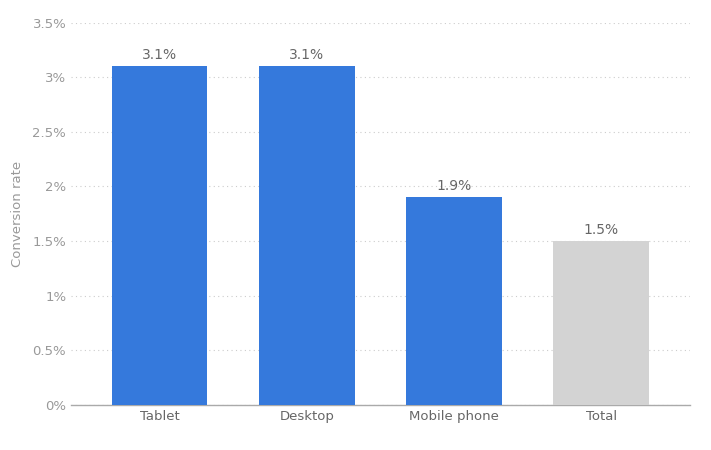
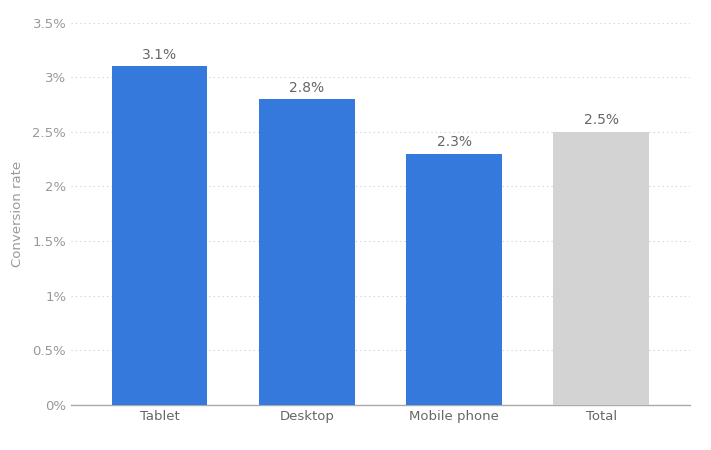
Desktop: 3.1% -> 2.8%
Mobile phone: 1.9% -> 2.3%
Total: 1.5% -> 2.5%
